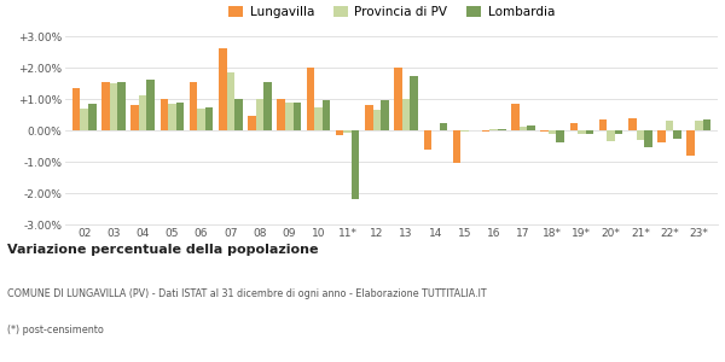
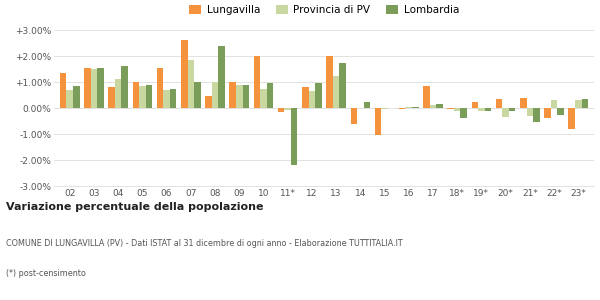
Lombardia/08: 1.55% -> 2.40%
Provincia di PV/13: 1.00% -> 1.25%
